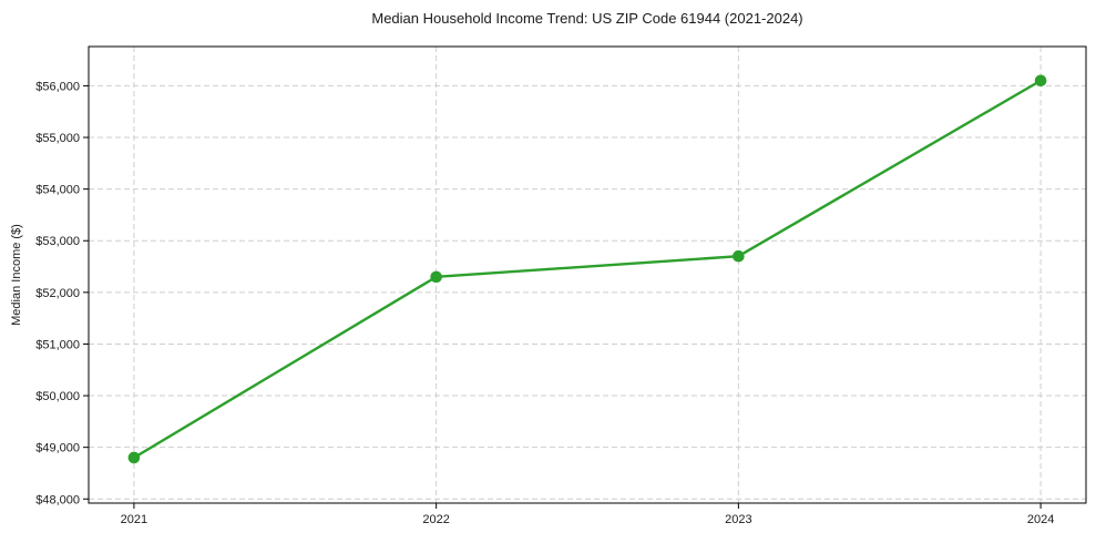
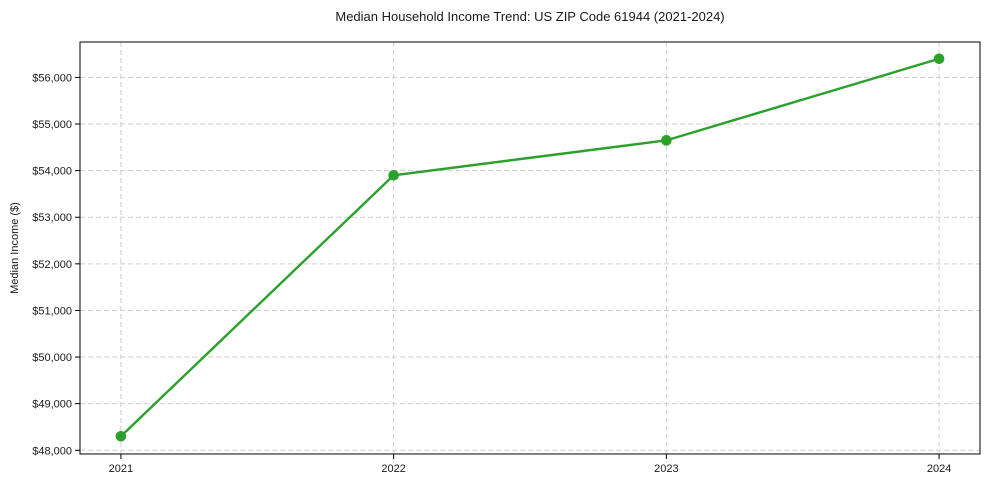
2021: $48800 -> $48300
2022: $52300 -> $53900
2023: $52700 -> $54600
2024: $56100 -> $56400
